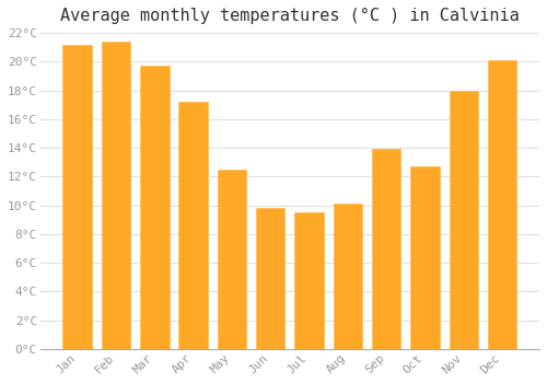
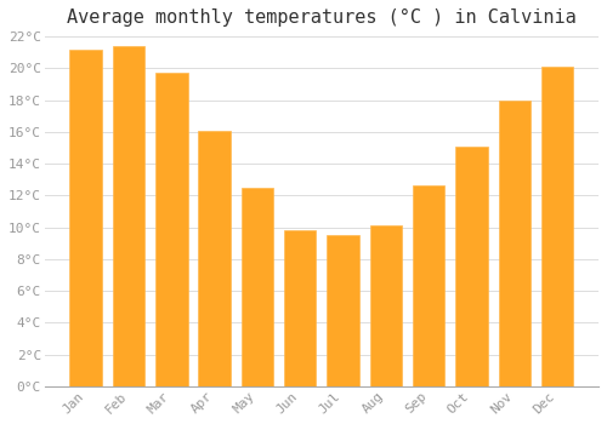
Apr: 17.2°C -> 16.1°C
Sep: 13.9°C -> 12.6°C
Oct: 12.7°C -> 15.1°C
